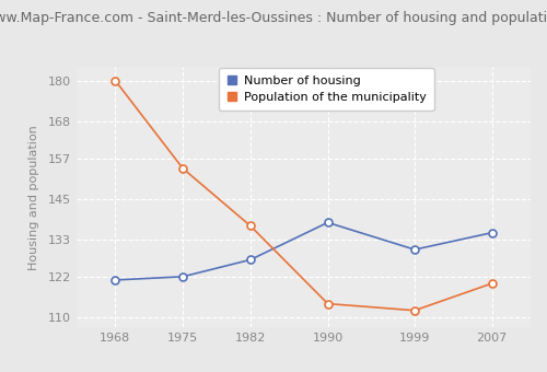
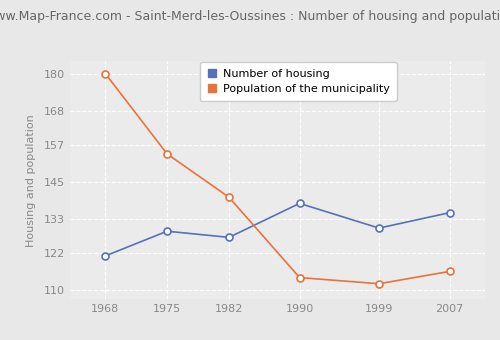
Number of housing/1975: 122 -> 129
Population of the municipality/1982: 137 -> 140
Population of the municipality/2007: 120 -> 116
